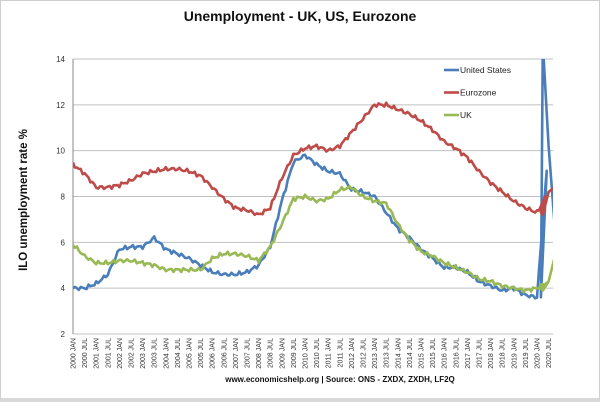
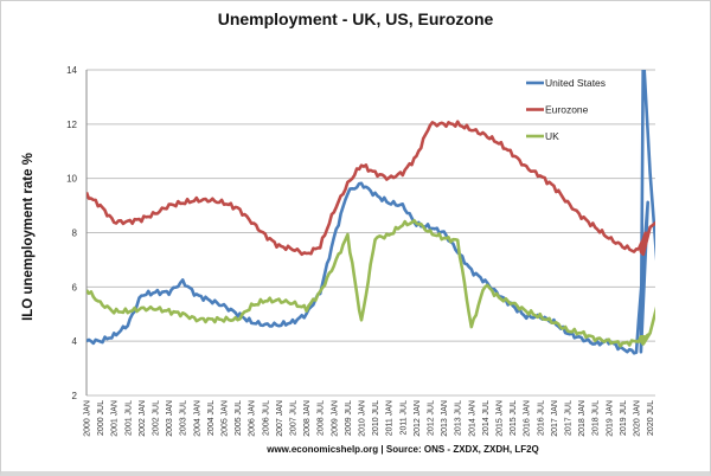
Eurozone/2010 JAN: 10.1 -> 10.5
UK/2010 JAN: 8.0 -> 4.7
Eurozone/2012 JUL: 11.4 -> 12.0
UK/2014 JAN: 6.8 -> 4.5
